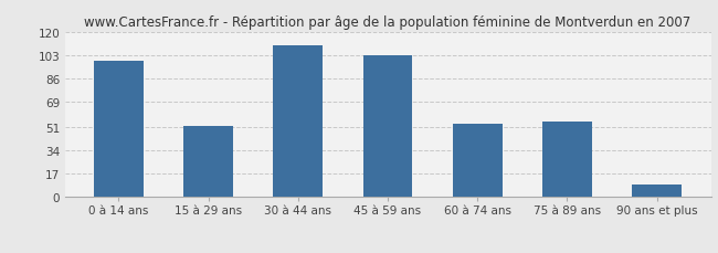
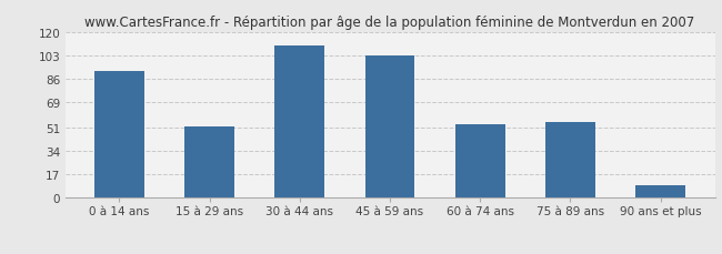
0 à 14 ans: 99 -> 92
